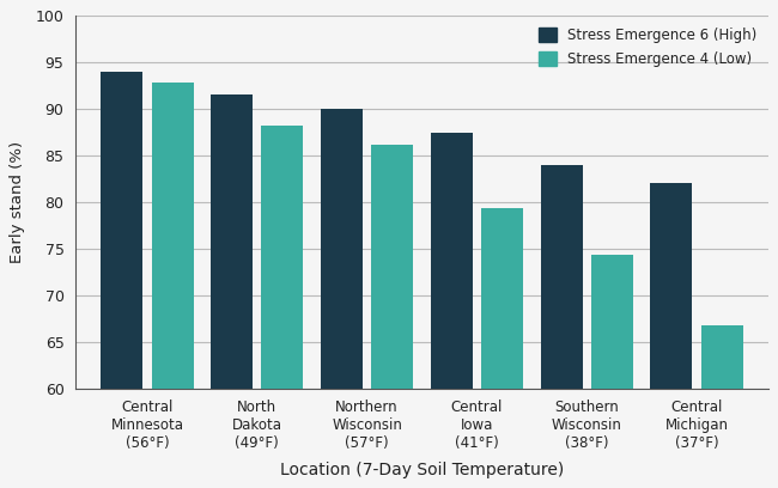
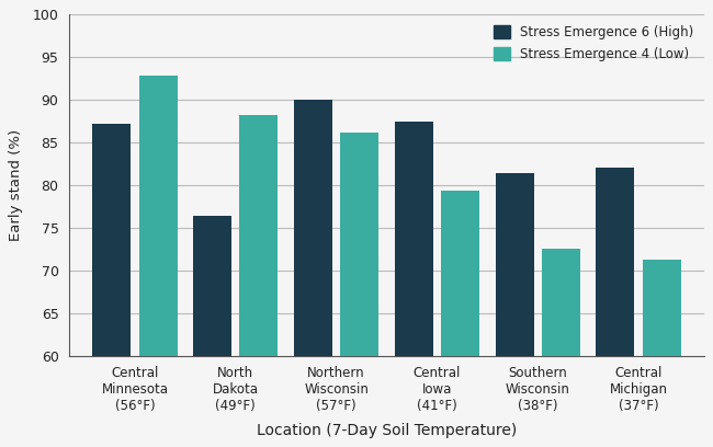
Stress Emergence 6 (High)/Central Minnesota (56°F): 94.0 -> 87.2
Stress Emergence 6 (High)/North Dakota (49°F): 91.5 -> 76.4
Stress Emergence 6 (High)/Southern Wisconsin (38°F): 84.0 -> 81.4
Stress Emergence 4 (Low)/Southern Wisconsin (38°F): 74.3 -> 72.6
Stress Emergence 4 (Low)/Central Michigan (37°F): 66.7 -> 71.2
